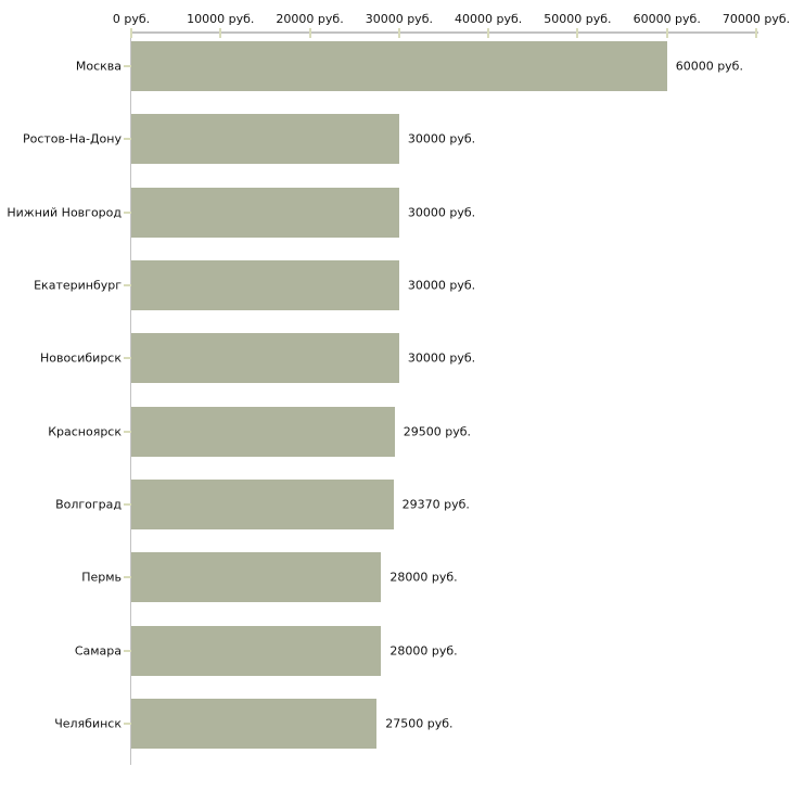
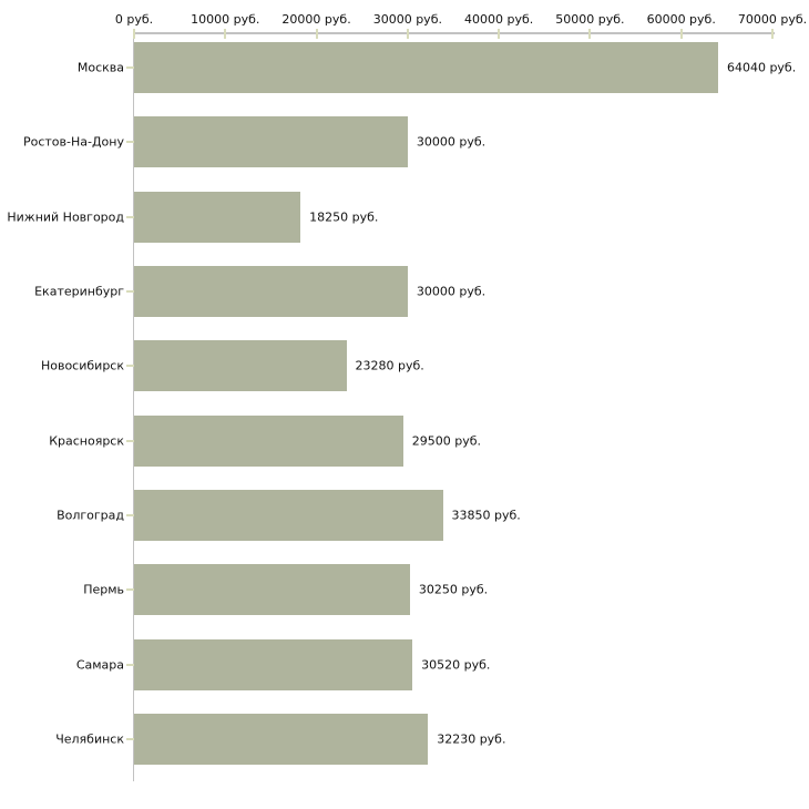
Москва: 60000 -> 64040
Нижний Новгород: 30000 -> 18250
Новосибирск: 30000 -> 23280
Волгоград: 29370 -> 33850
Пермь: 28000 -> 30250
Самара: 28000 -> 30520
Челябинск: 27500 -> 32230
